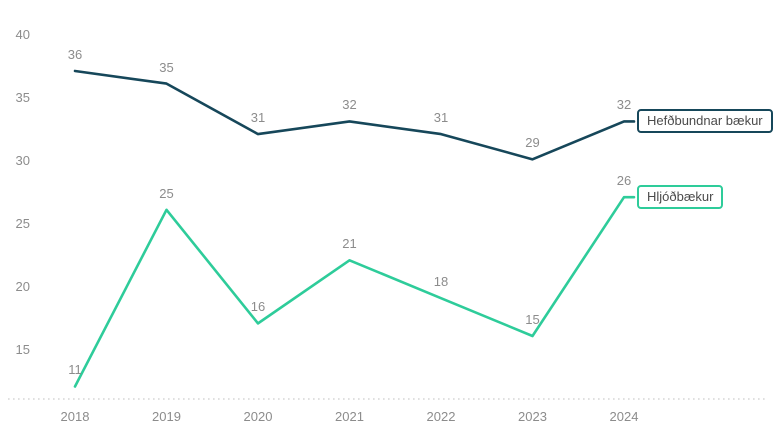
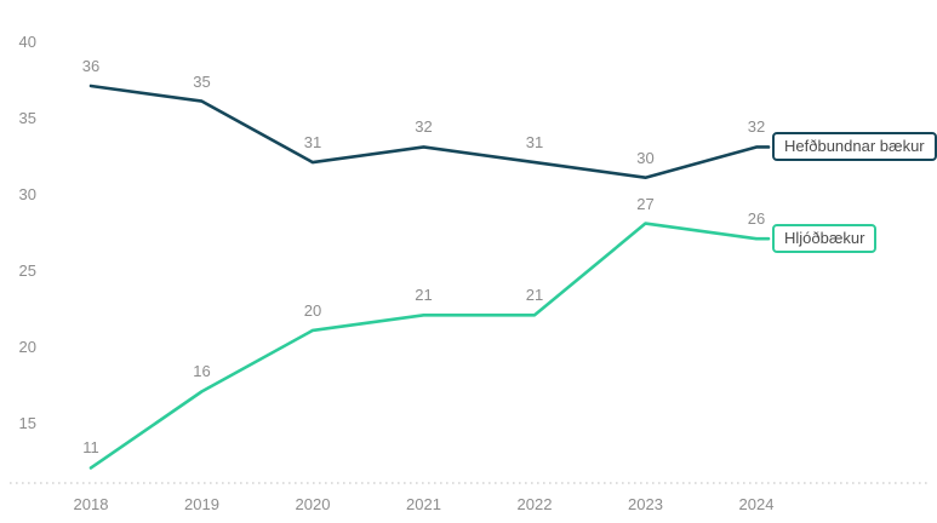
Hljóðbækur/2019: 25 -> 16
Hljóðbækur/2020: 16 -> 20
Hljóðbækur/2022: 18 -> 21
Hefðbundnar bækur/2023: 29 -> 30
Hljóðbækur/2023: 15 -> 27
